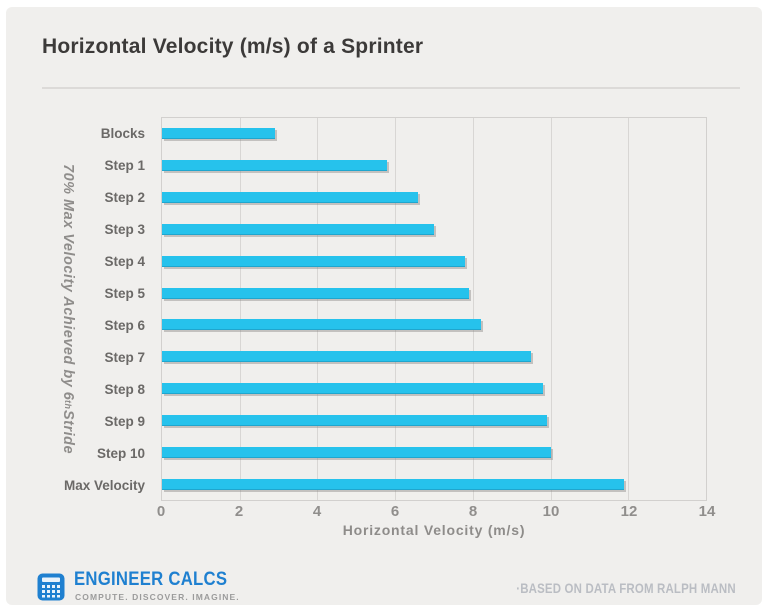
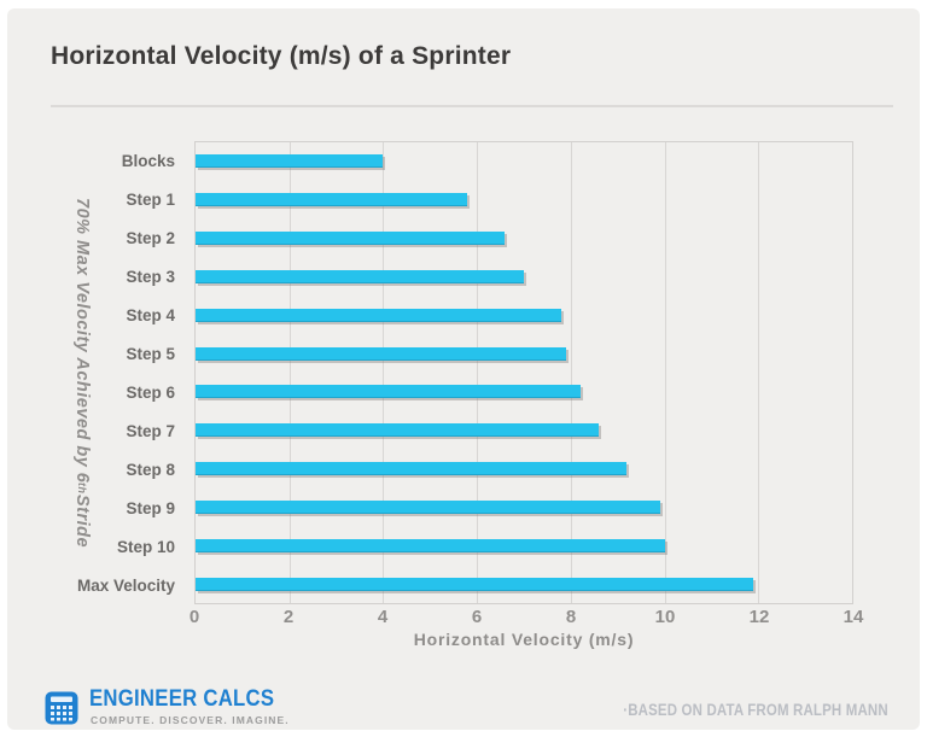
Blocks: 2.9 -> 4.0
Step 7: 9.5 -> 8.6
Step 8: 9.8 -> 9.2
